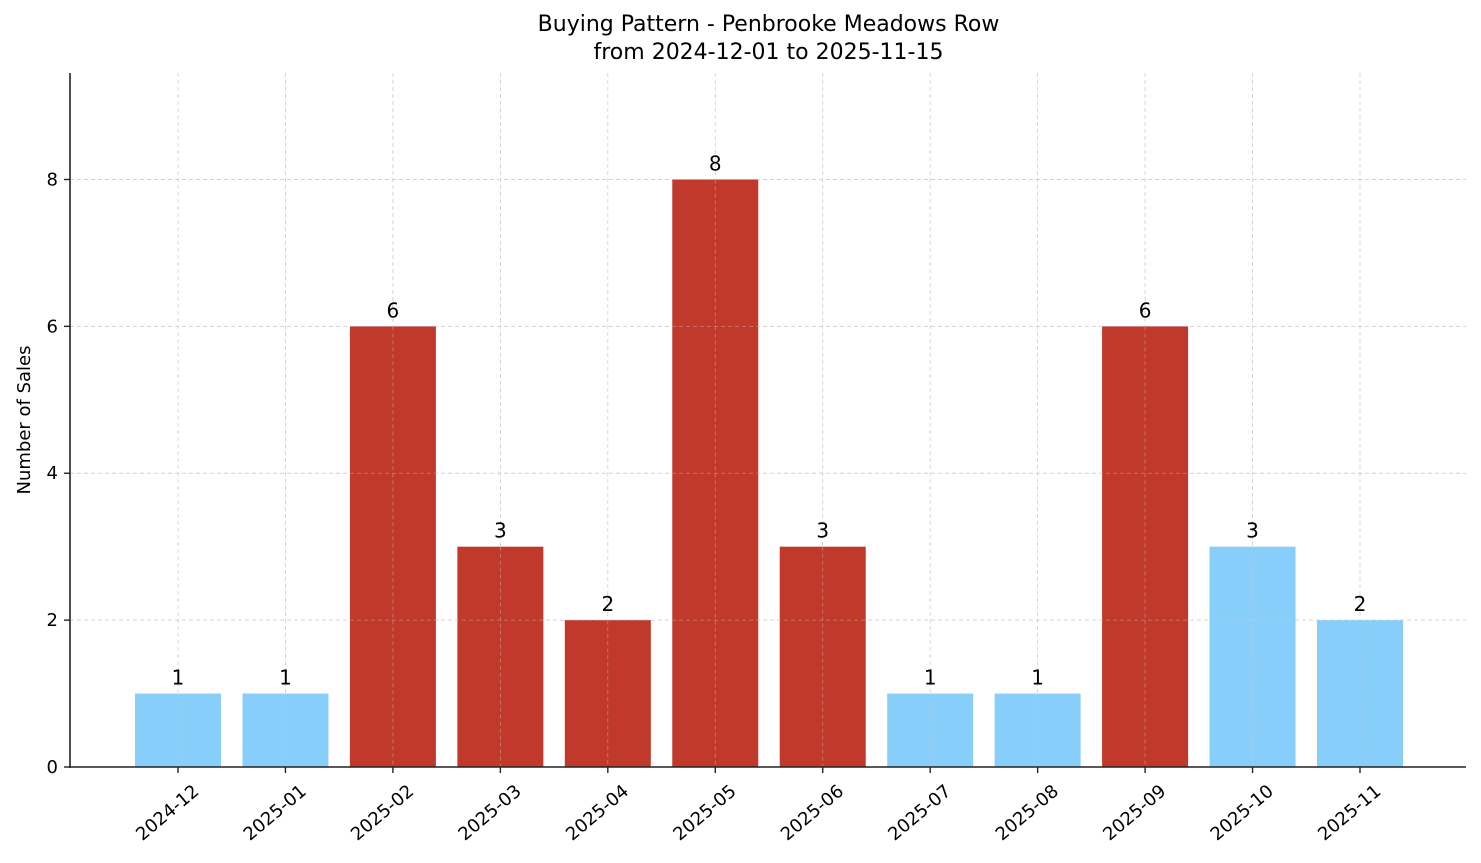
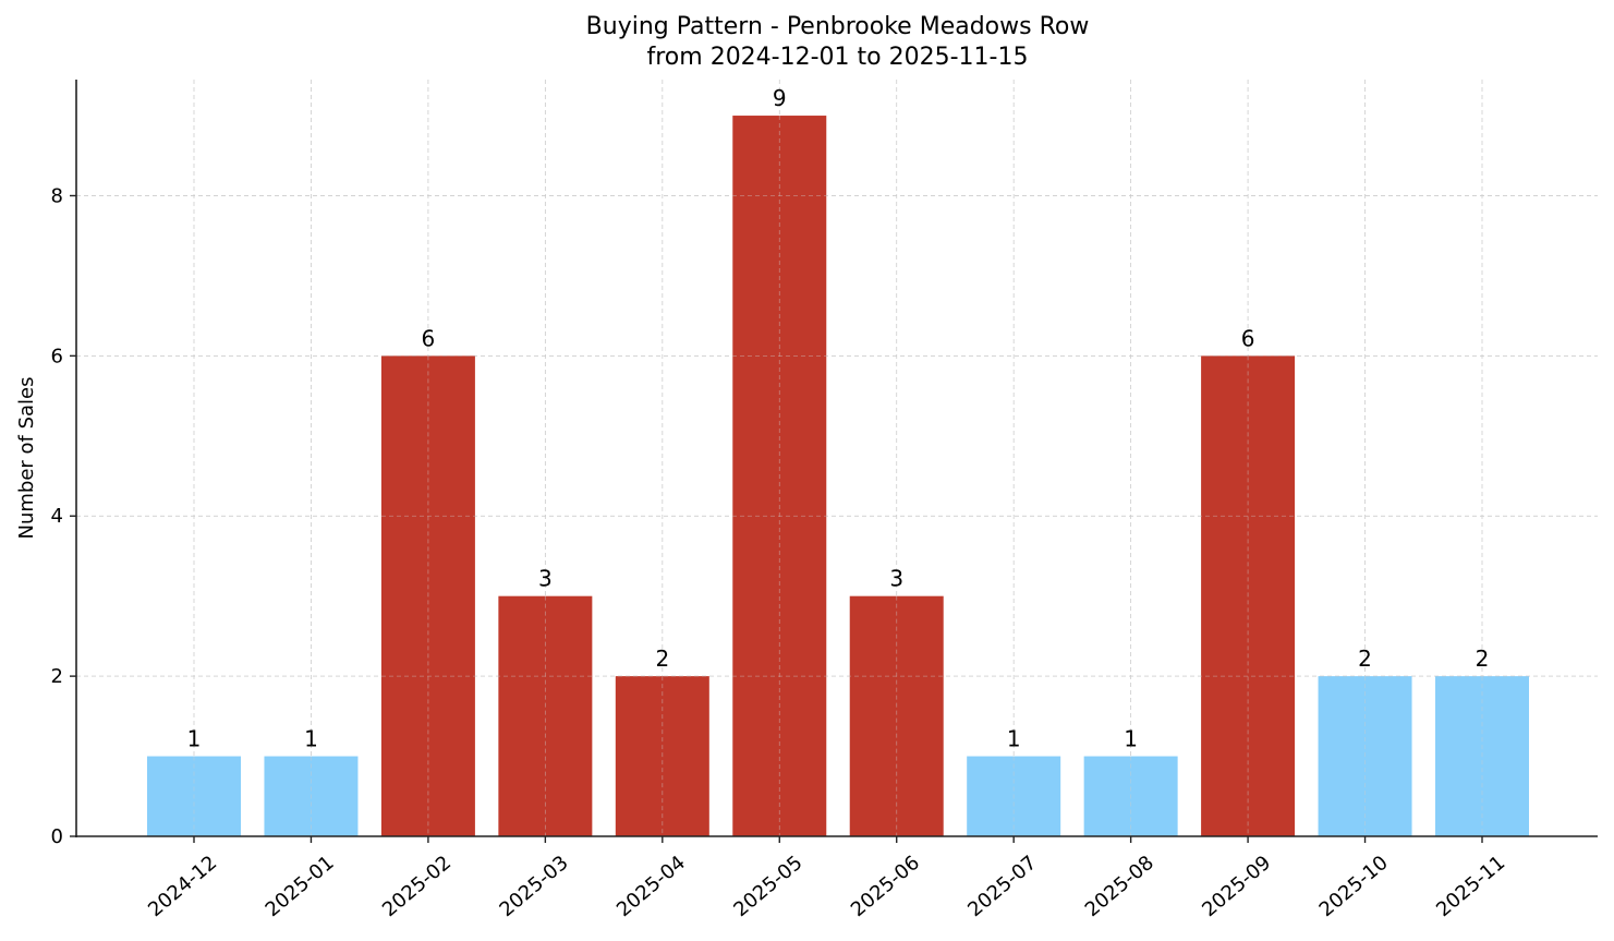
2025-05: 8 -> 9
2025-10: 3 -> 2
